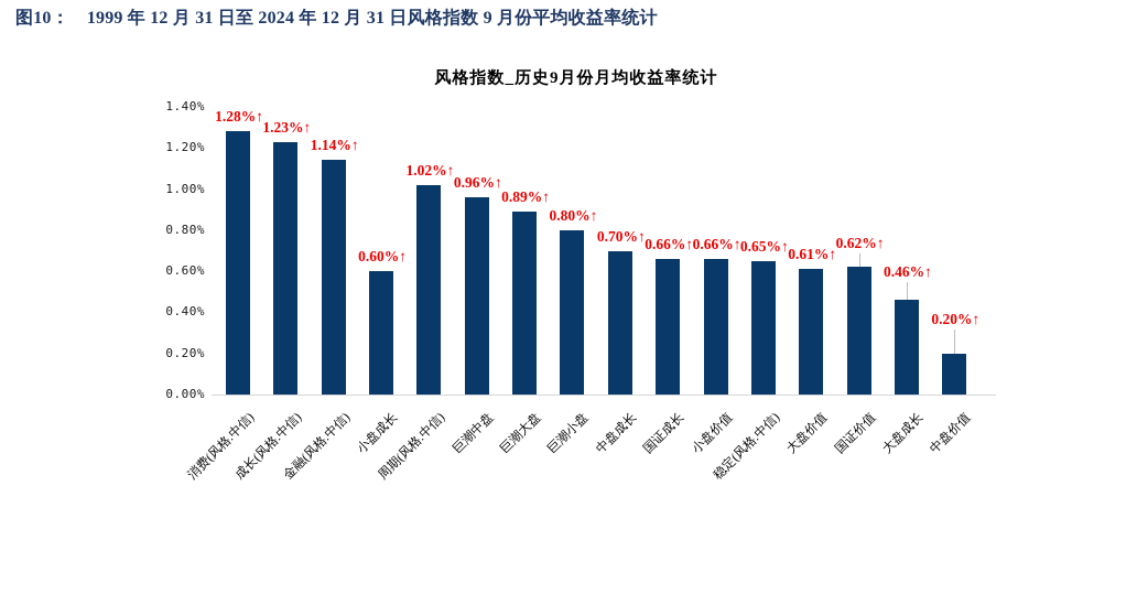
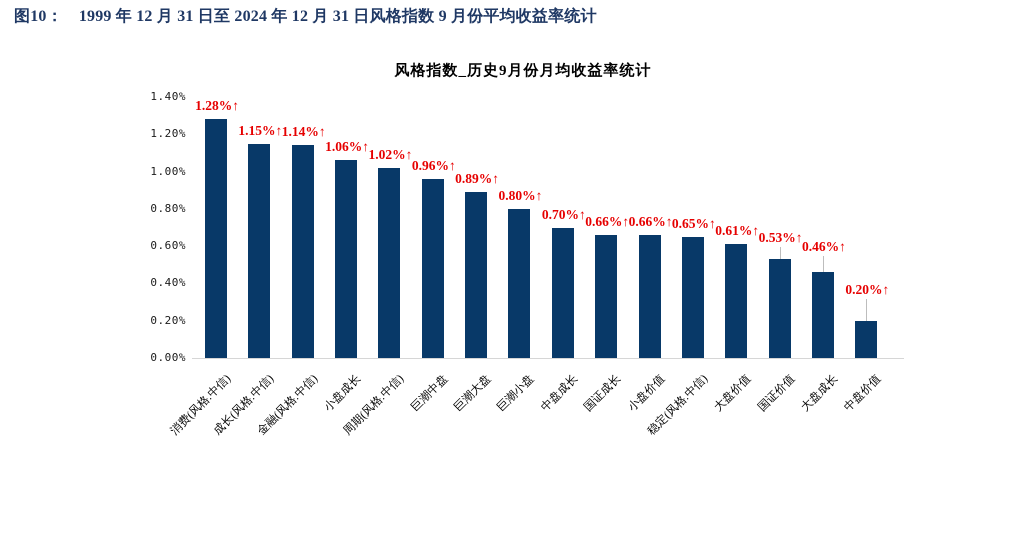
成长(风格.中信): 1.23 -> 1.15
小盘成长: 0.60 -> 1.06
国证价值: 0.62 -> 0.53
